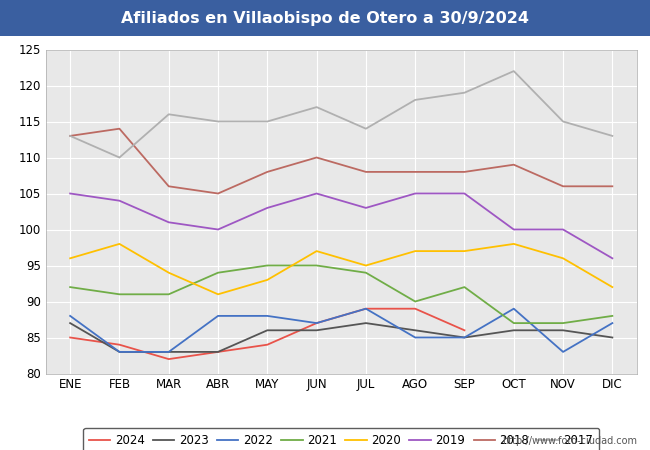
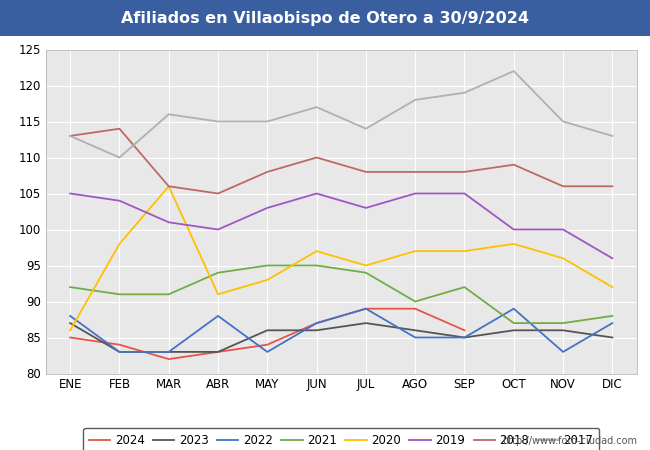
2020/ENE: 96 -> 86
2020/MAR: 94 -> 106
2022/MAY: 88 -> 83
